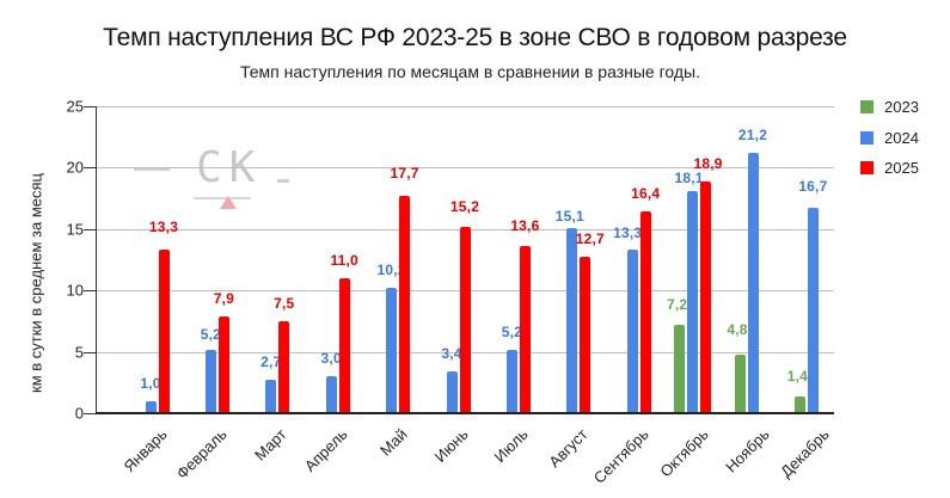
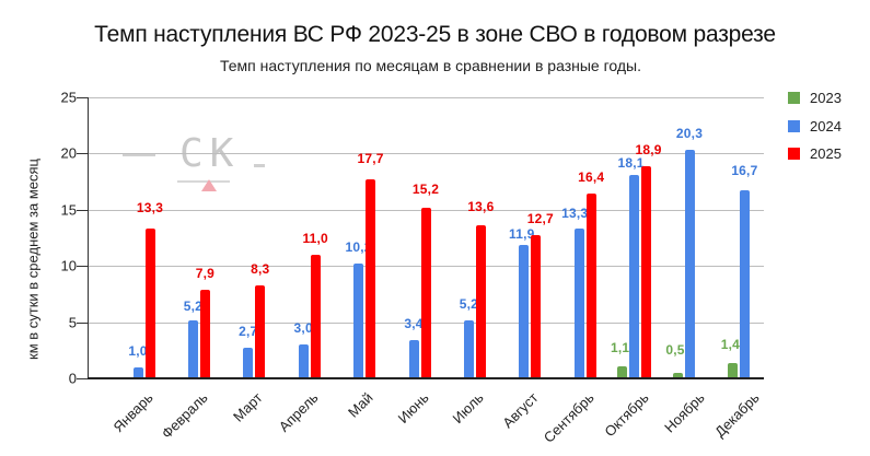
2025/Март: 7,5 -> 8,3
2024/Август: 15,1 -> 11,9
2023/Октябрь: 7,2 -> 1,1
2023/Ноябрь: 4,8 -> 0,5
2024/Ноябрь: 21,2 -> 20,3
